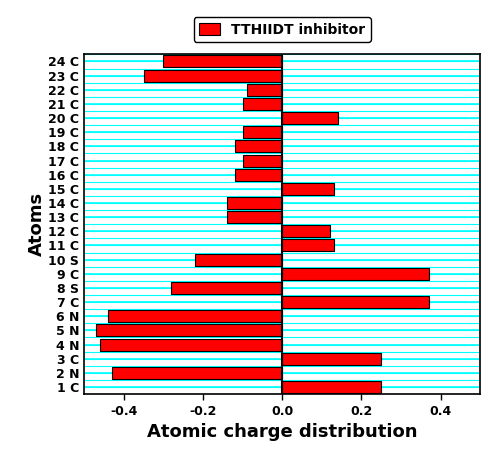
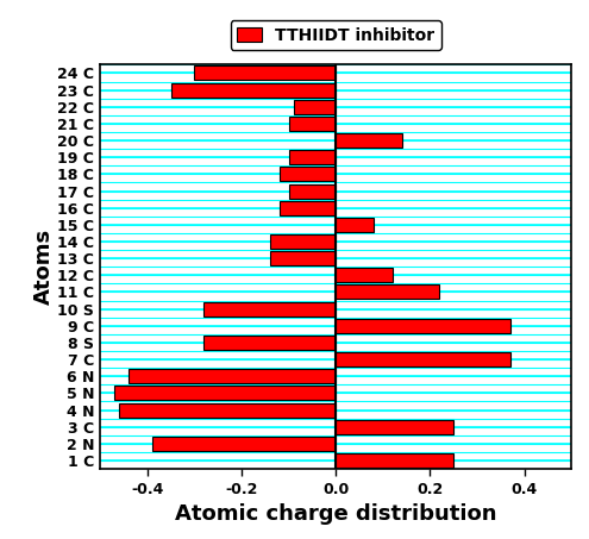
15 C: 0.13 -> 0.08
11 C: 0.13 -> 0.22
10 S: -0.22 -> -0.28
2 N: -0.43 -> -0.39
